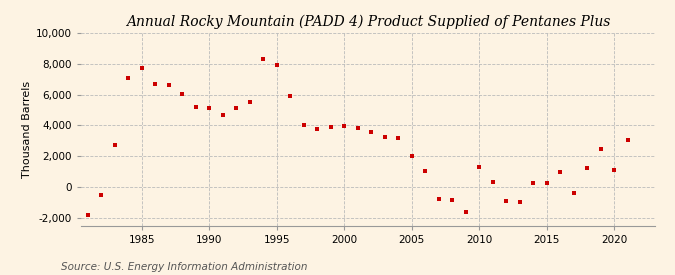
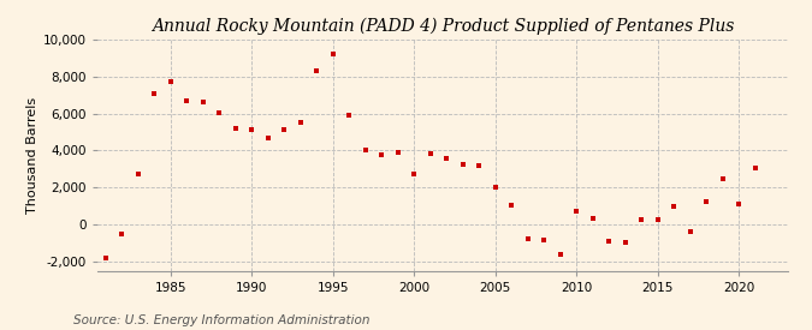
1995: 8,000 -> 9,200
2000: 4,000 -> 2,700
2010: 1,300 -> 700
